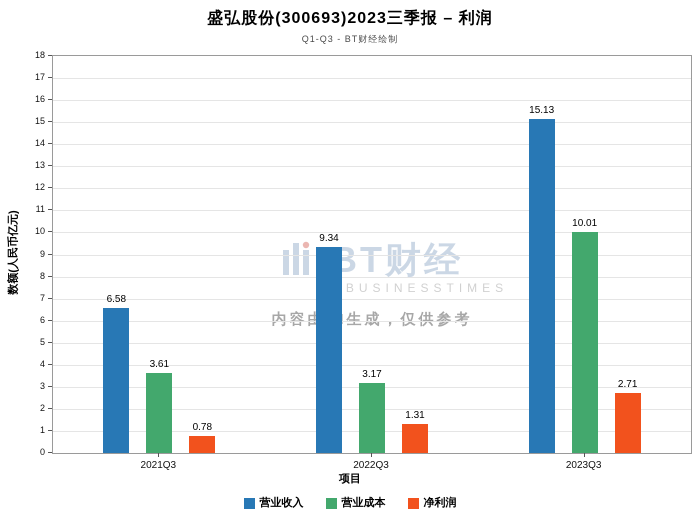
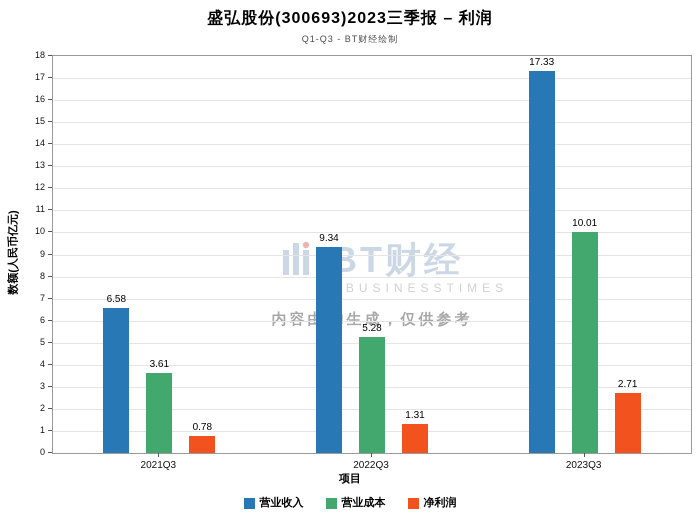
营业成本/2022Q3: 3.17 -> 5.28
营业收入/2023Q3: 15.13 -> 17.33
